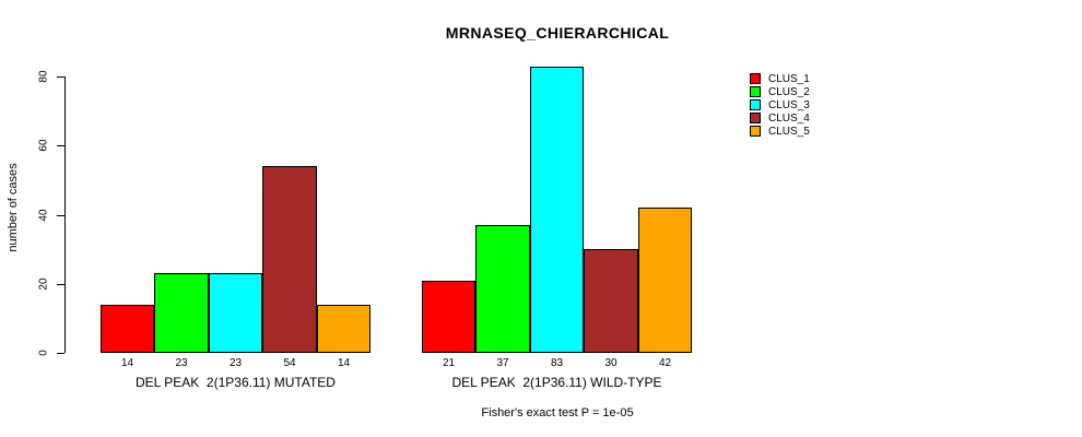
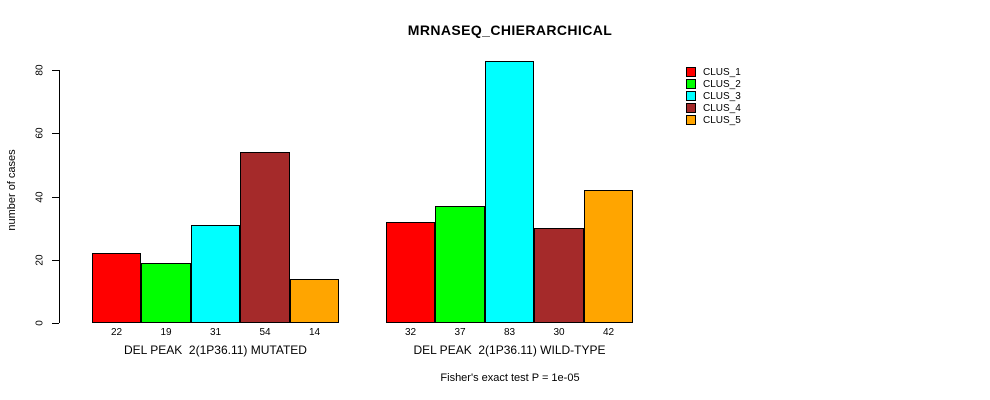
CLUS_1/DEL PEAK 2(1P36.11) MUTATED: 14 -> 22
CLUS_2/DEL PEAK 2(1P36.11) MUTATED: 23 -> 19
CLUS_3/DEL PEAK 2(1P36.11) MUTATED: 23 -> 31
CLUS_1/DEL PEAK 2(1P36.11) WILD-TYPE: 21 -> 32
